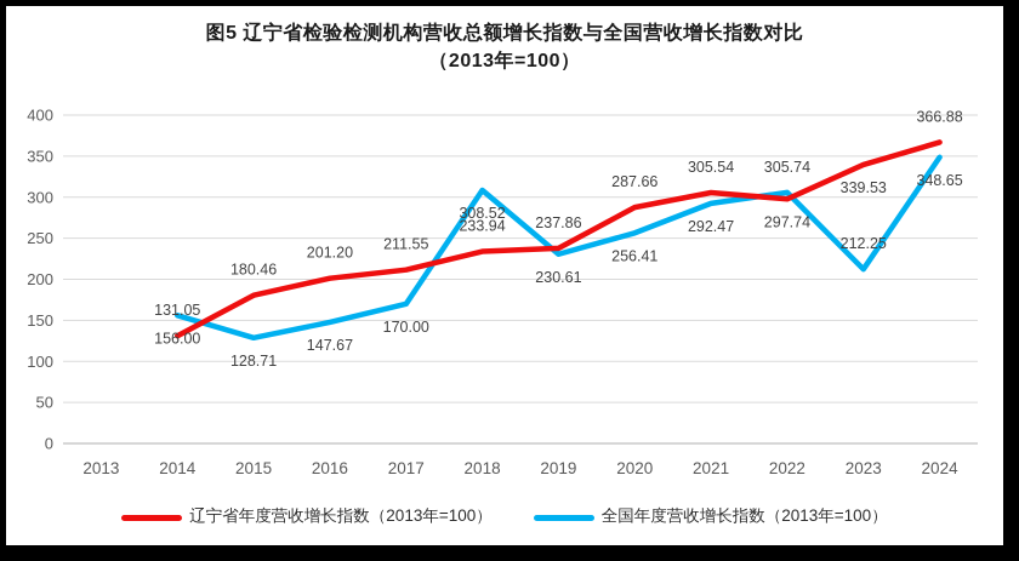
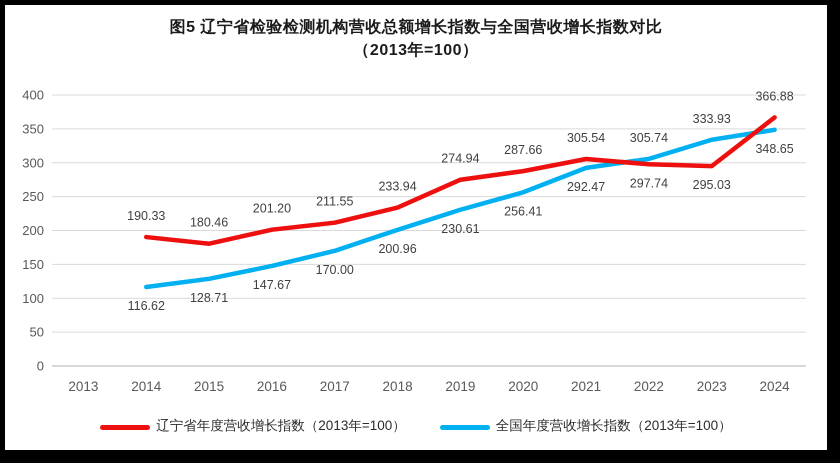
辽宁省年度营收增长指数（2013年=100）/2014: 131.05 -> 190.33
全国年度营收增长指数（2013年=100）/2014: 156.00 -> 116.62
全国年度营收增长指数（2013年=100）/2018: 308.52 -> 200.96
辽宁省年度营收增长指数（2013年=100）/2019: 237.86 -> 274.94
辽宁省年度营收增长指数（2013年=100）/2023: 339.53 -> 295.03
全国年度营收增长指数（2013年=100）/2023: 212.25 -> 333.93
